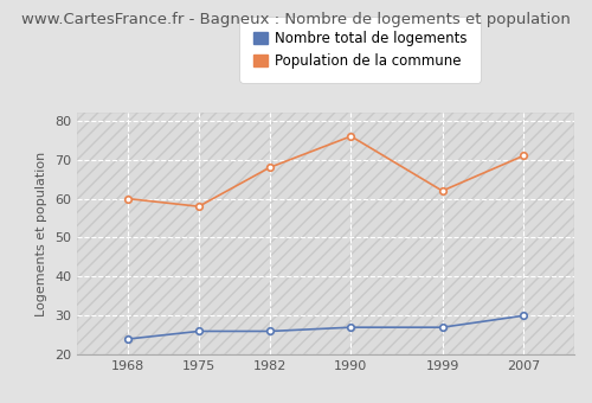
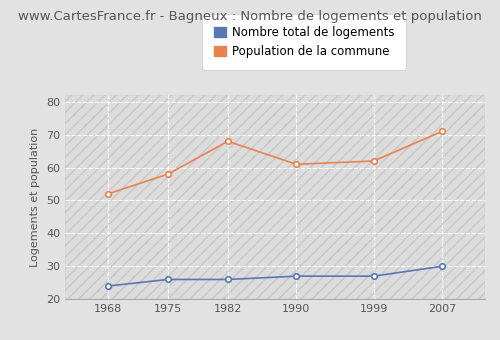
Population de la commune/1968: 60 -> 52
Population de la commune/1990: 76 -> 61
